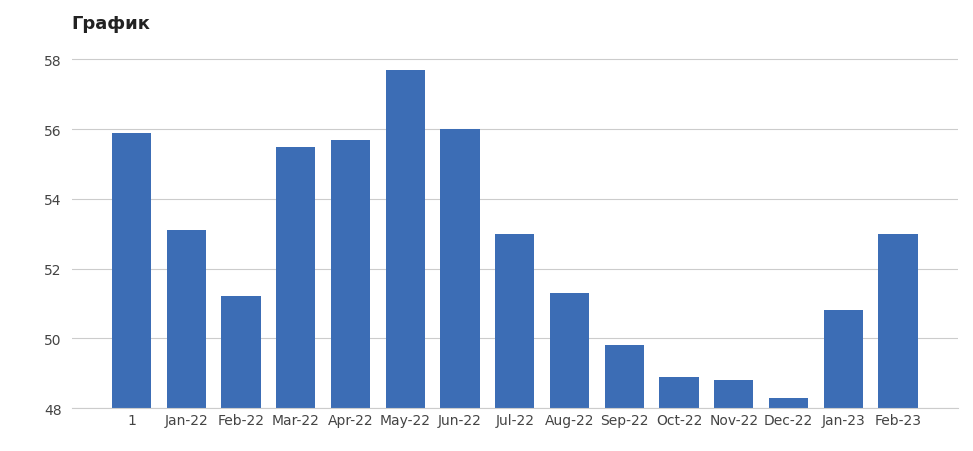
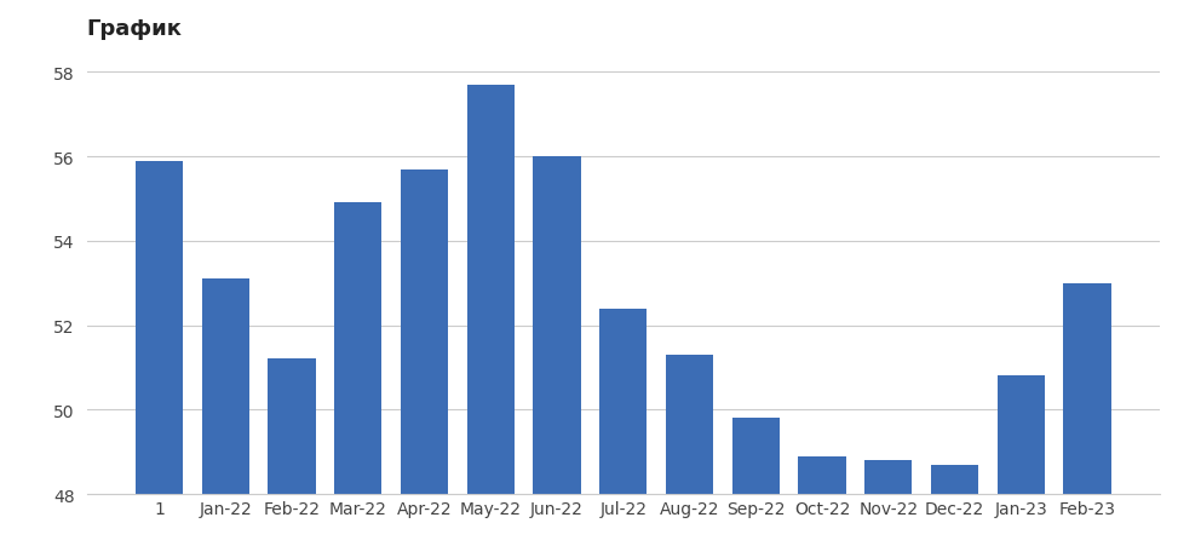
Mar-22: 55.5 -> 54.9
Jul-22: 53.0 -> 52.4
Dec-22: 48.3 -> 48.7
